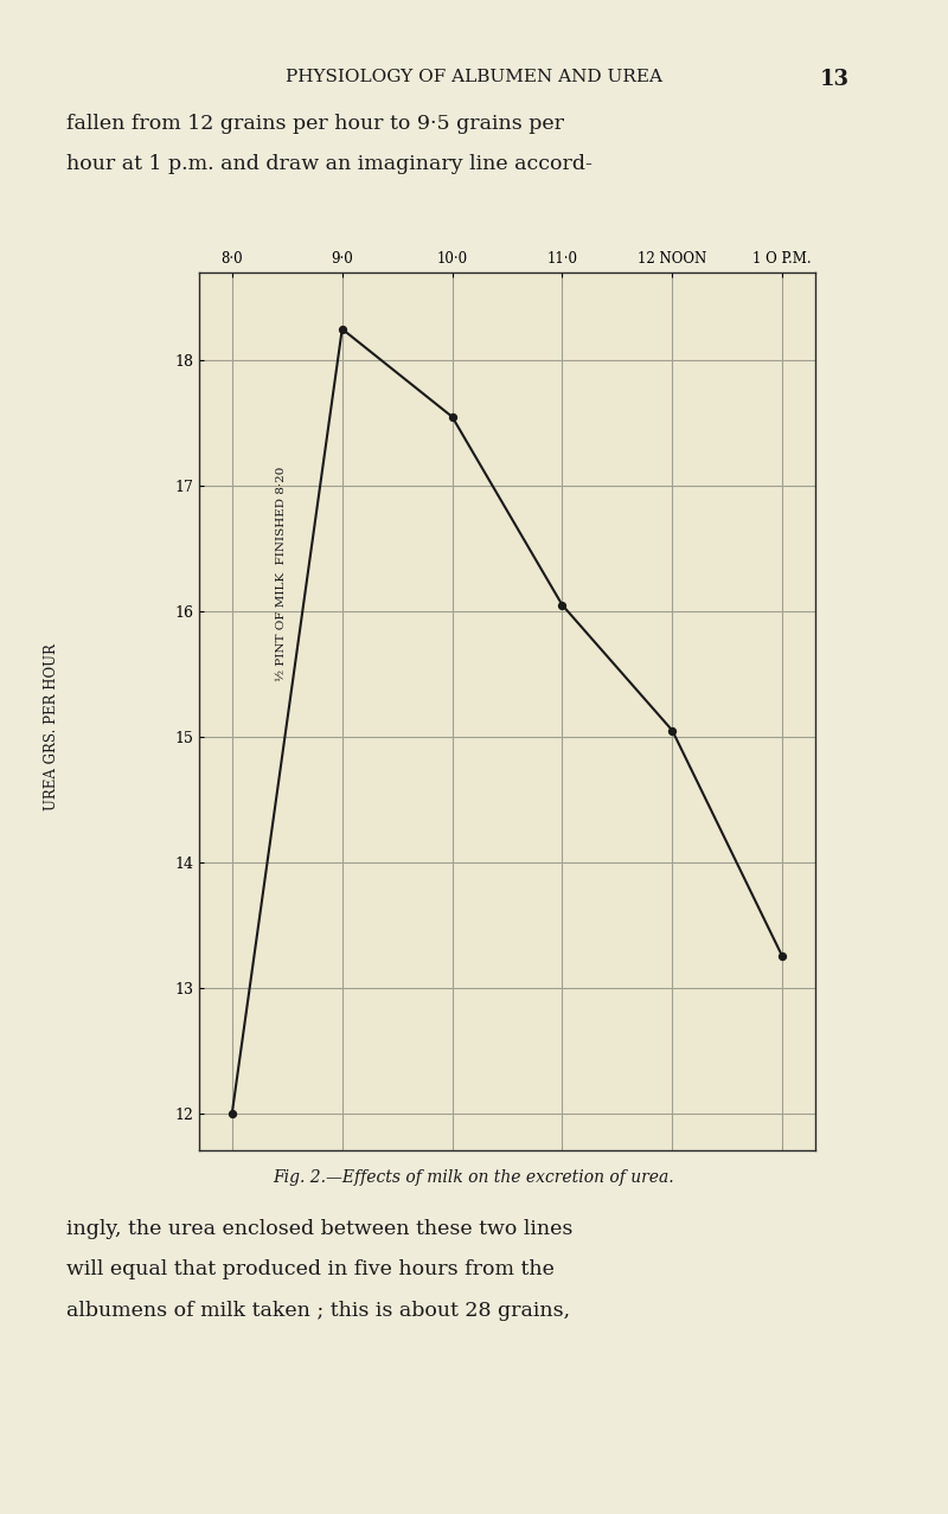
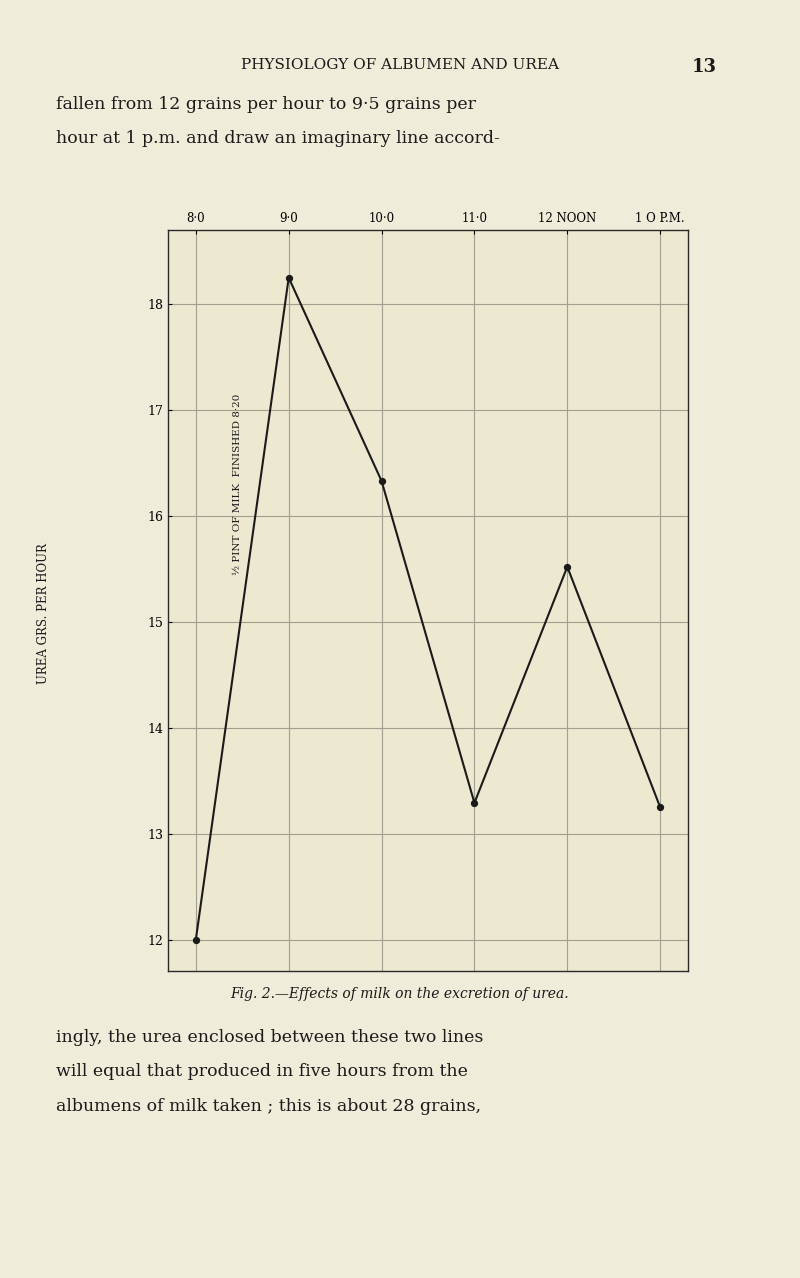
10·0: 17.55 -> 16.33
11·0: 16.05 -> 13.29
12 NOON: 15.05 -> 15.52
